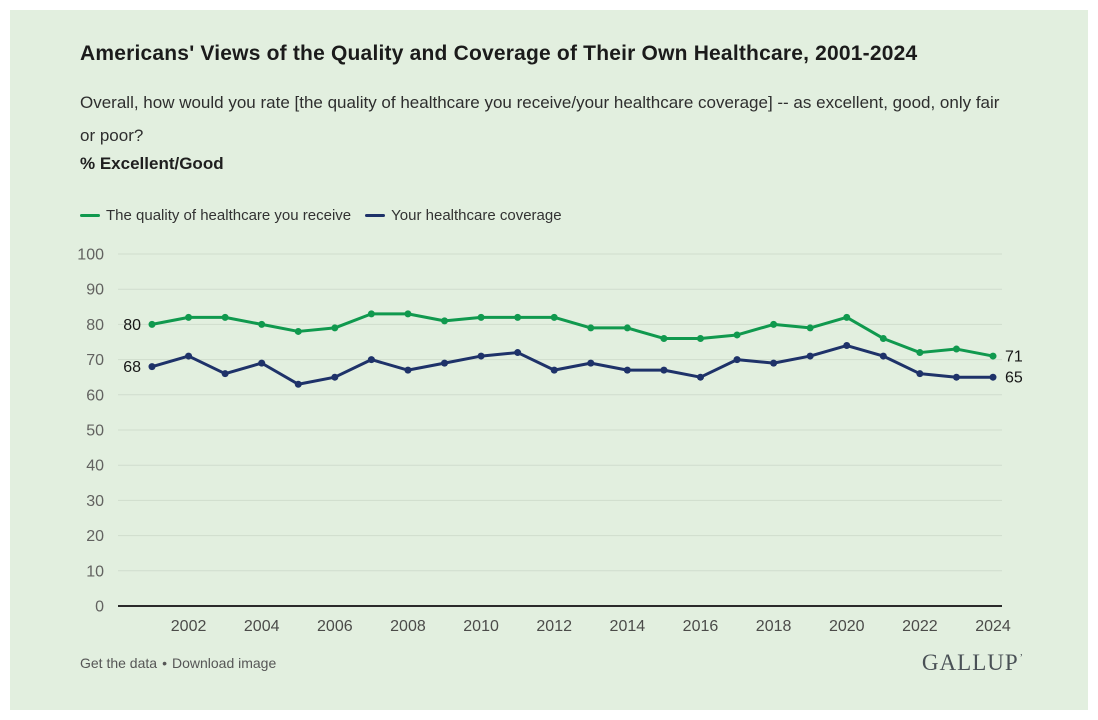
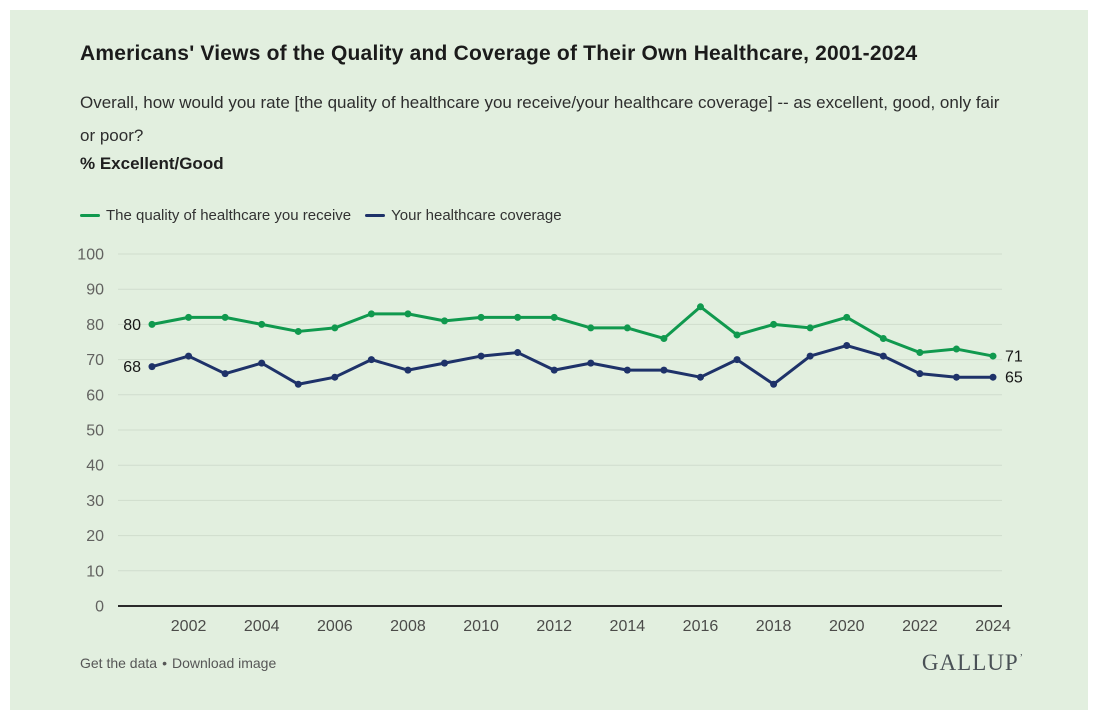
The quality of healthcare you receive/2016: 76 -> 85
Your healthcare coverage/2018: 69 -> 63
